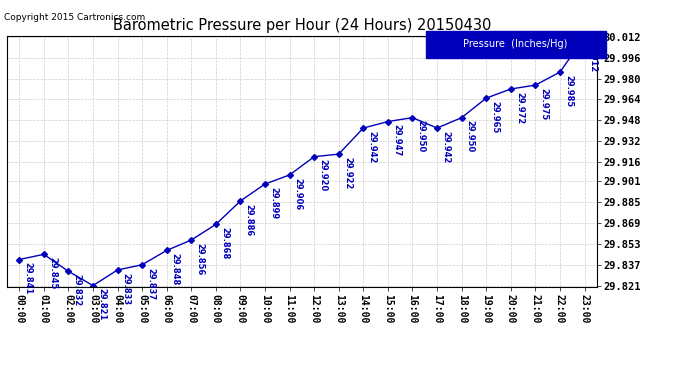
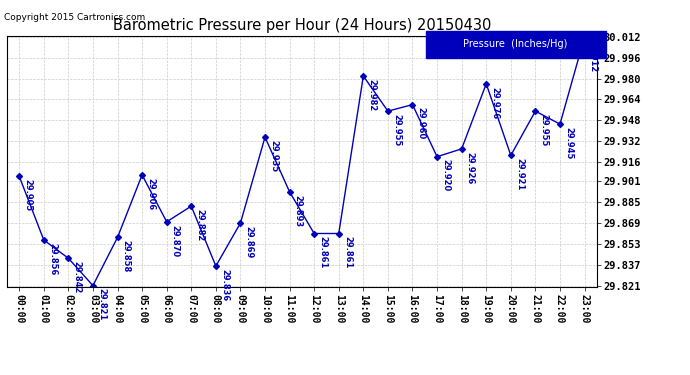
00:00: 29.841 -> 29.905
01:00: 29.845 -> 29.856
02:00: 29.832 -> 29.842
04:00: 29.833 -> 29.858
05:00: 29.837 -> 29.906
06:00: 29.848 -> 29.870
07:00: 29.856 -> 29.882
08:00: 29.868 -> 29.836
09:00: 29.886 -> 29.869
10:00: 29.899 -> 29.935
11:00: 29.906 -> 29.893
12:00: 29.920 -> 29.861
13:00: 29.922 -> 29.861
14:00: 29.942 -> 29.982
15:00: 29.947 -> 29.955
16:00: 29.950 -> 29.960
17:00: 29.942 -> 29.920
18:00: 29.950 -> 29.926
19:00: 29.965 -> 29.976
20:00: 29.972 -> 29.921
21:00: 29.975 -> 29.955
22:00: 29.985 -> 29.945
